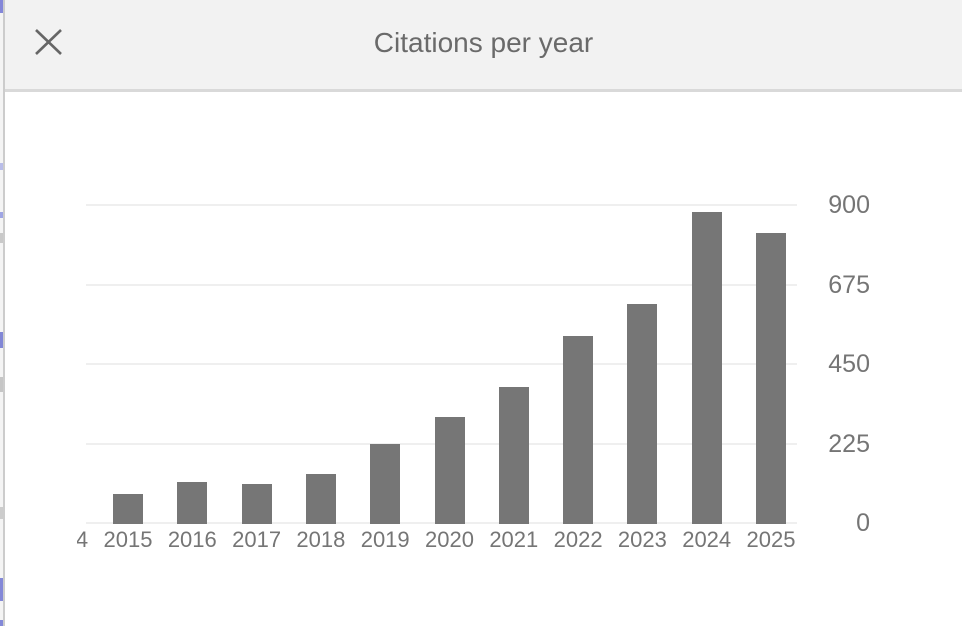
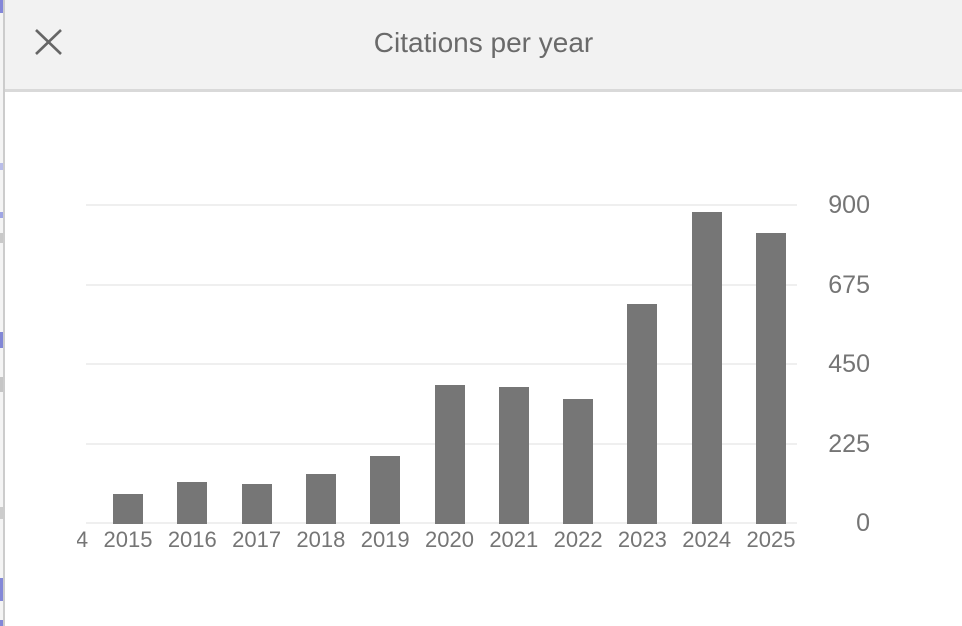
2019: 220 -> 190
2020: 300 -> 390
2022: 530 -> 350
